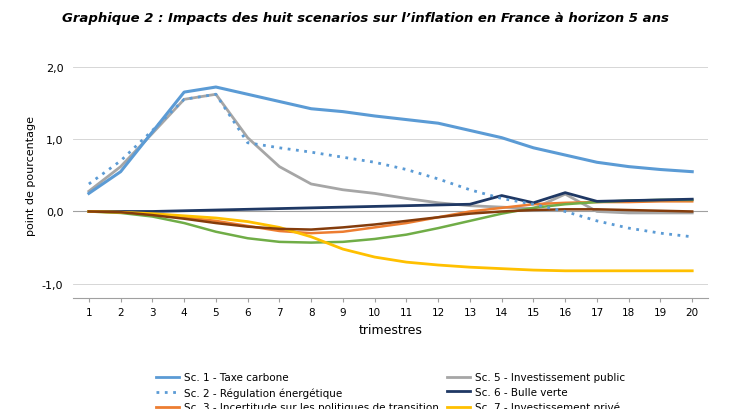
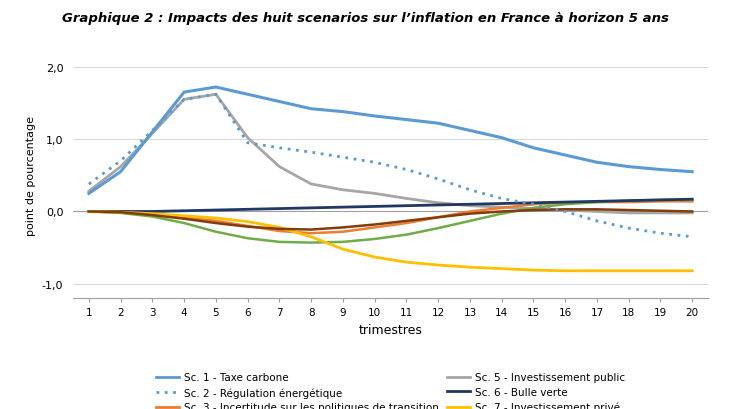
Sc. 6 - Bulle verte/14: 0,22 -> 0,11
Sc. 5 - Investissement public/16: 0,24 -> 0,02
Sc. 6 - Bulle verte/16: 0,26 -> 0,13
